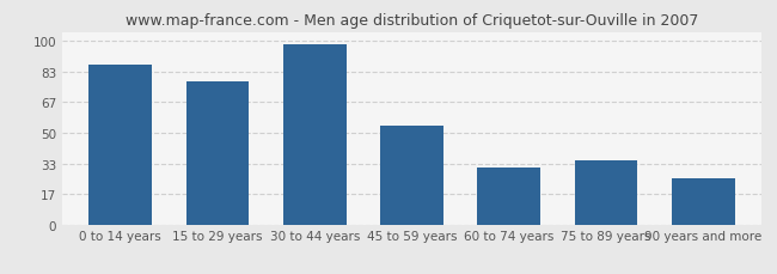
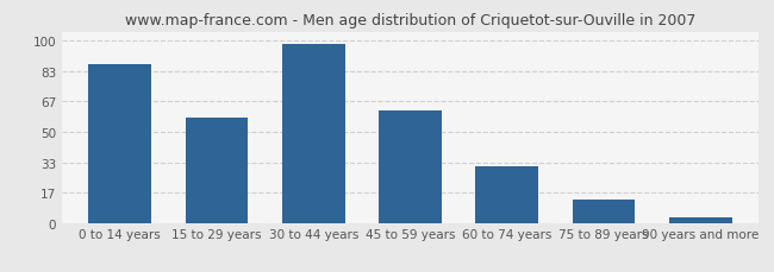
15 to 29 years: 78 -> 58
45 to 59 years: 54 -> 62
75 to 89 years: 35 -> 13
90 years and more: 25 -> 3
